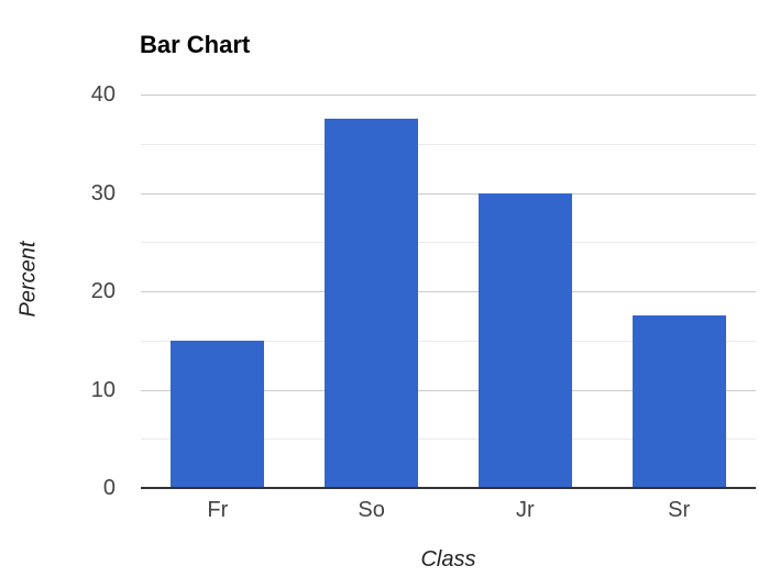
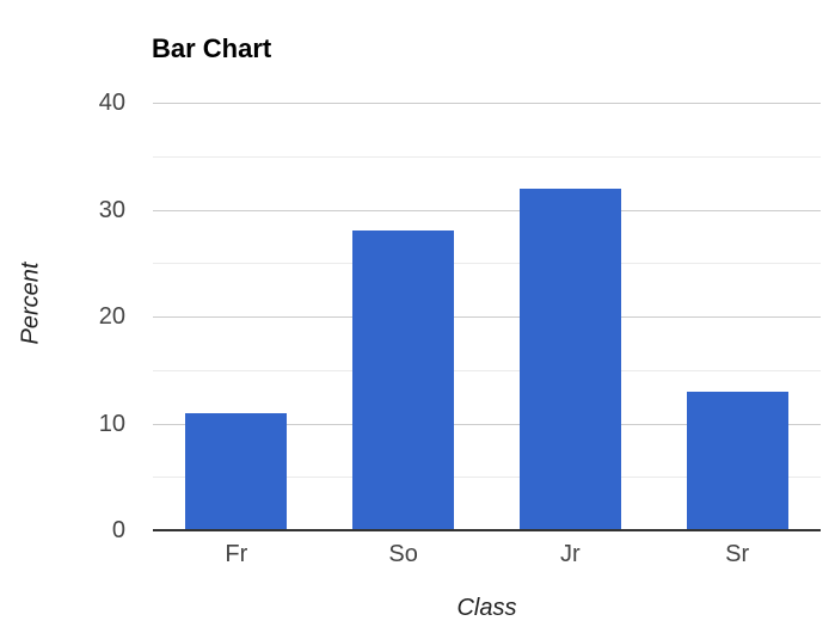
Fr: 15 -> 11
So: 38 -> 28
Jr: 30 -> 32
Sr: 18 -> 13
